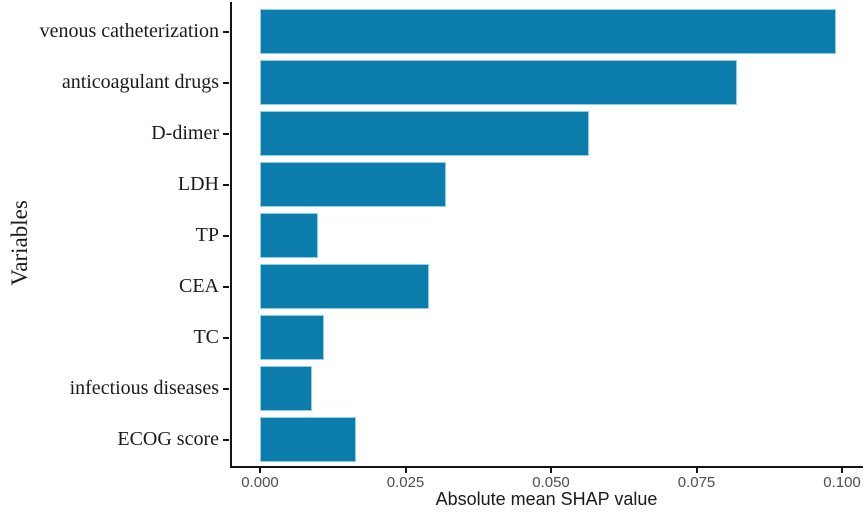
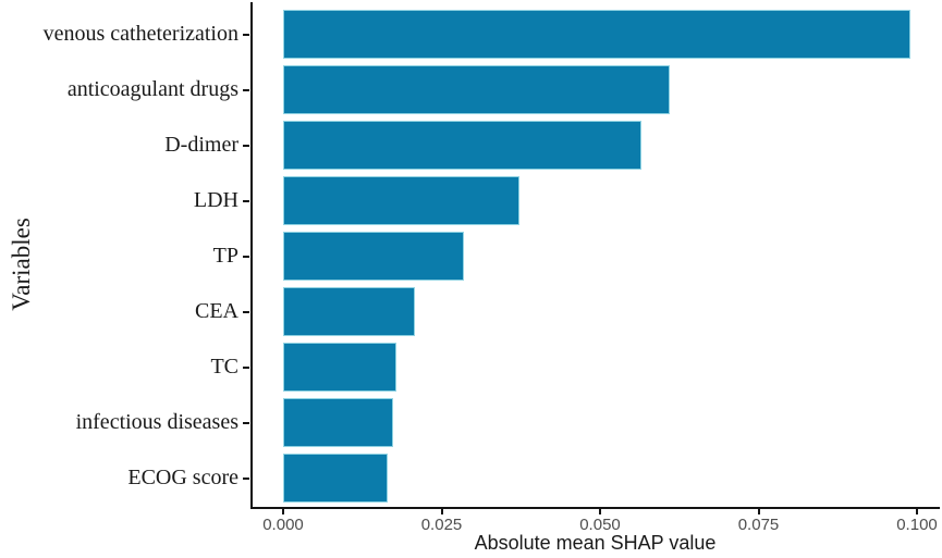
anticoagulant drugs: 0.082 -> 0.061
LDH: 0.032 -> 0.037
TP: 0.010 -> 0.029
CEA: 0.029 -> 0.021
TC: 0.011 -> 0.018
infectious diseases: 0.009 -> 0.017
